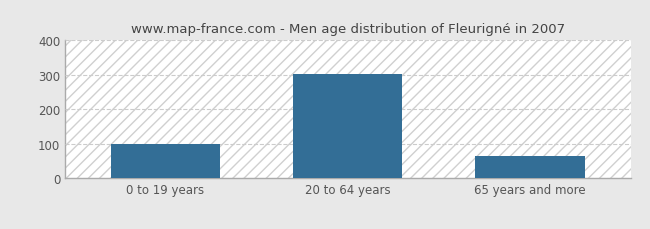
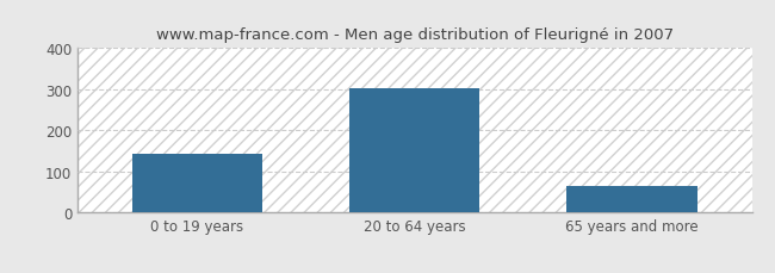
0 to 19 years: 100 -> 143
